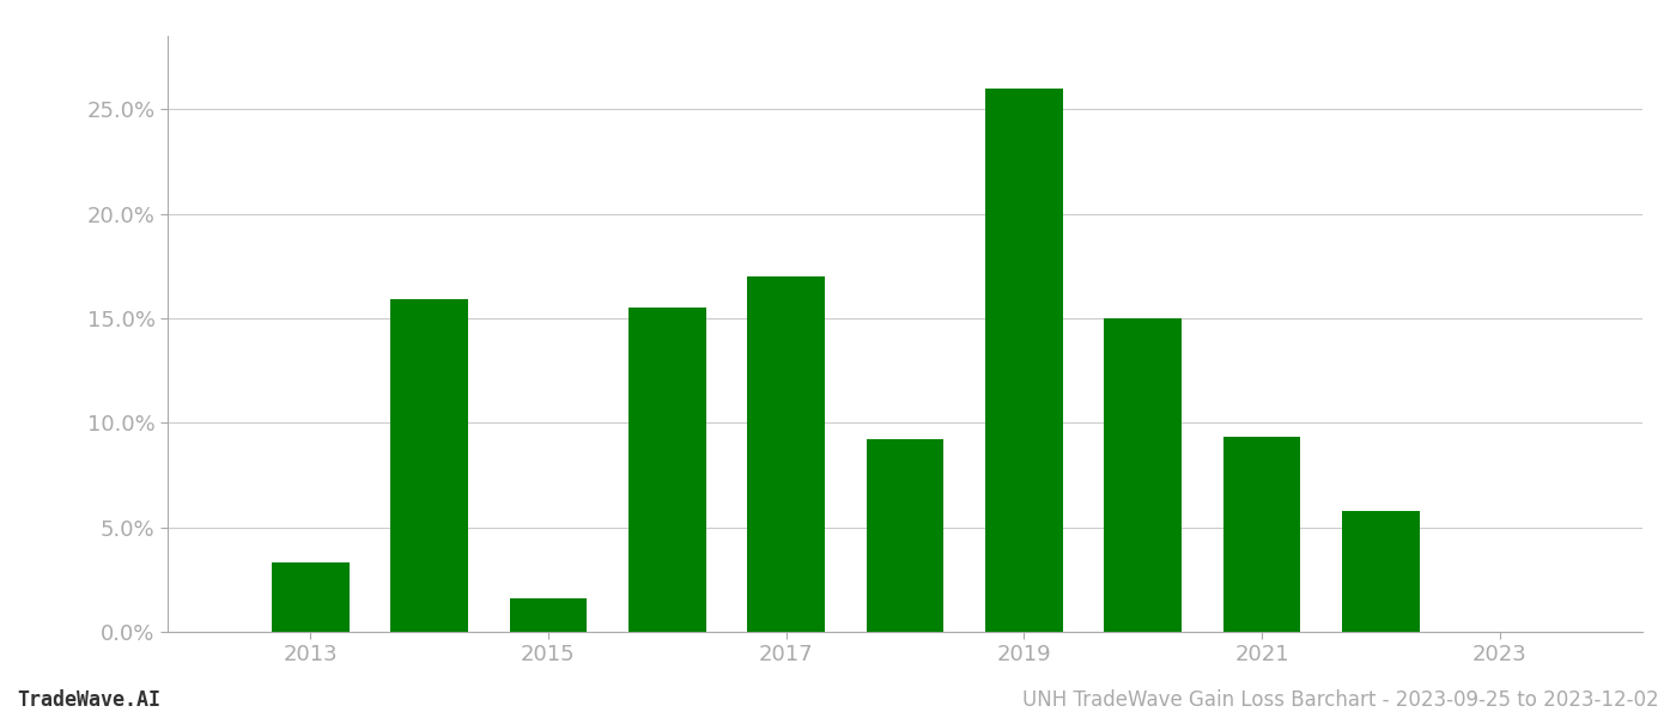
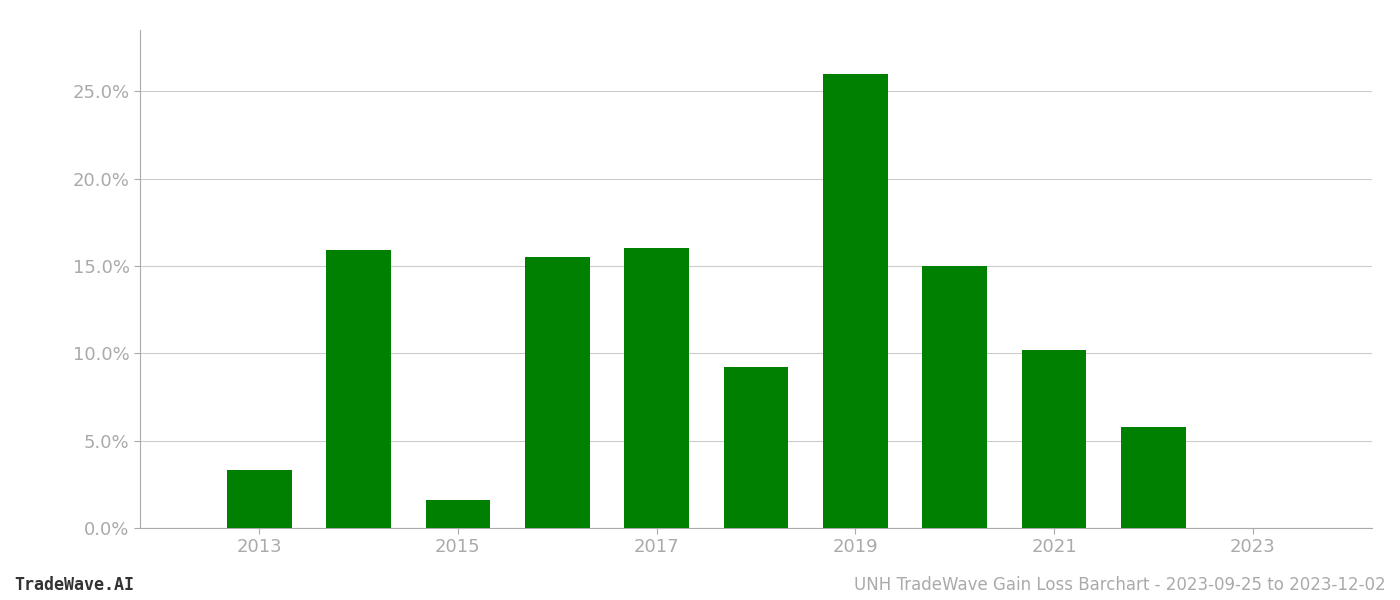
2017: 17.0% -> 16.0%
2021: 9.3% -> 10.2%
